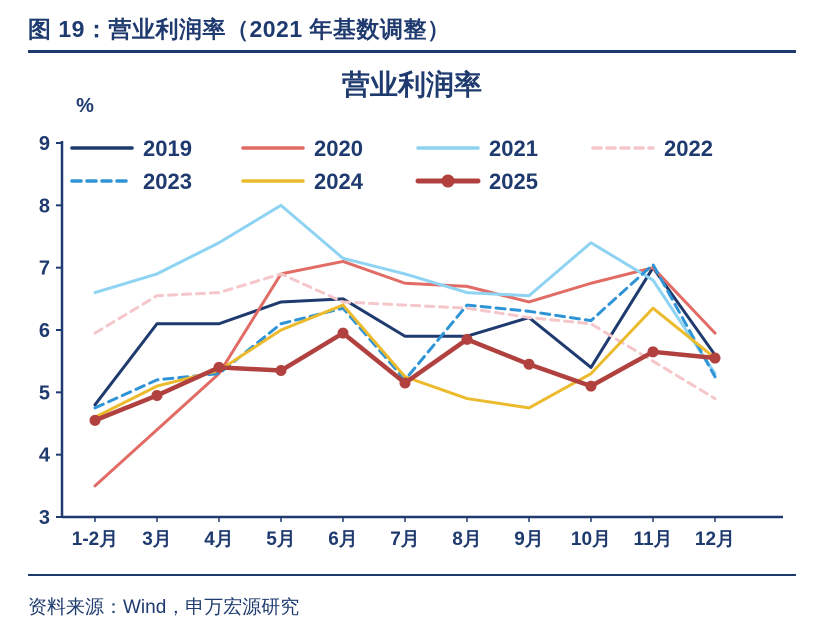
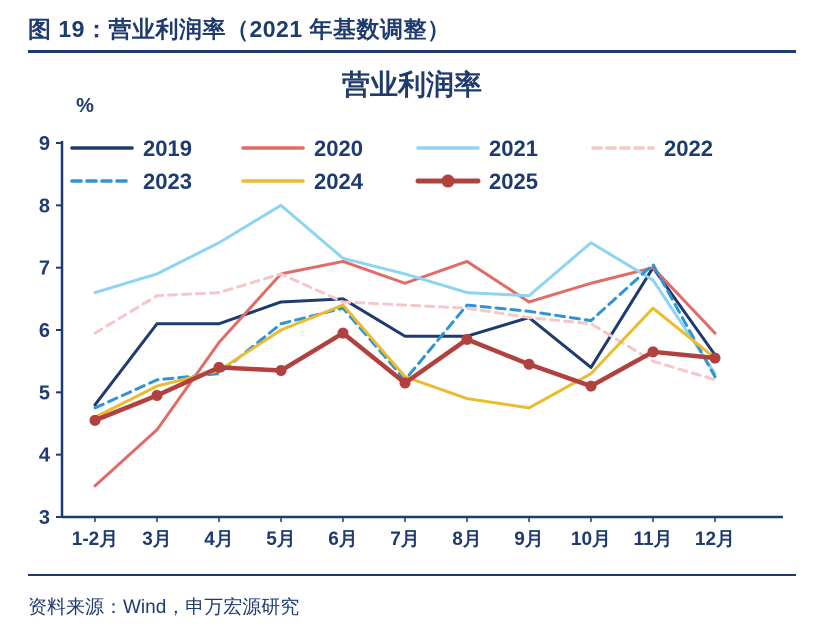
2020/4月: 5.3 -> 5.8
2020/8月: 6.7 -> 7.1
2022/12月: 4.9 -> 5.2
